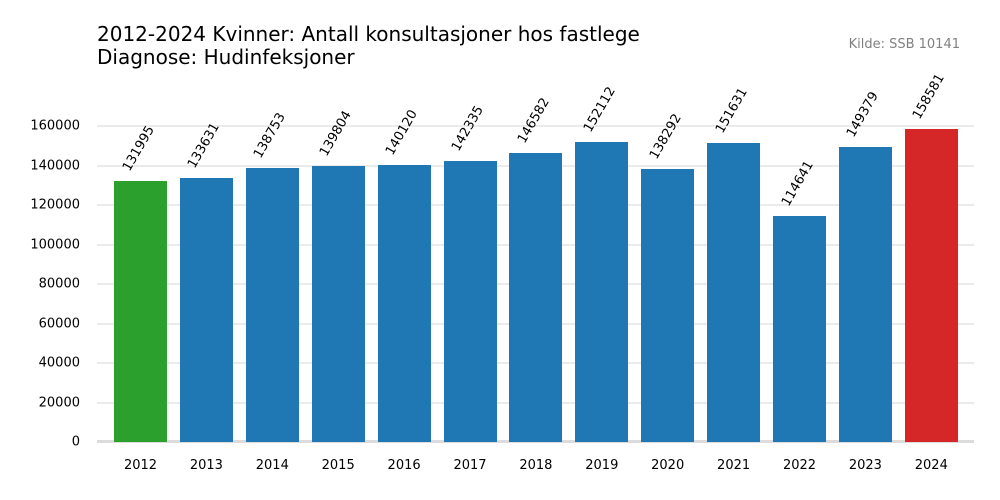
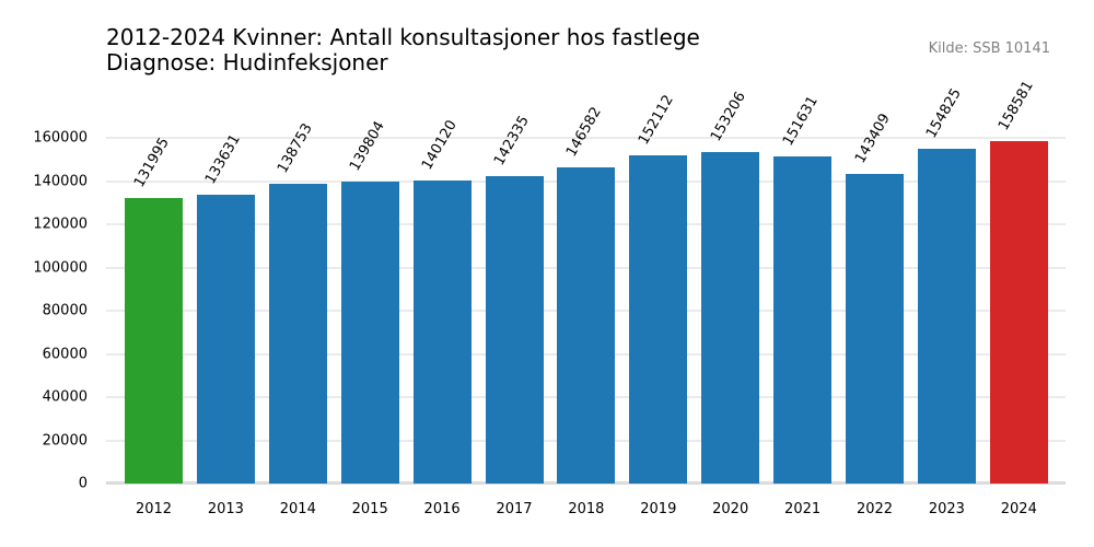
2020: 138292 -> 153206
2022: 114641 -> 143409
2023: 149379 -> 154825
